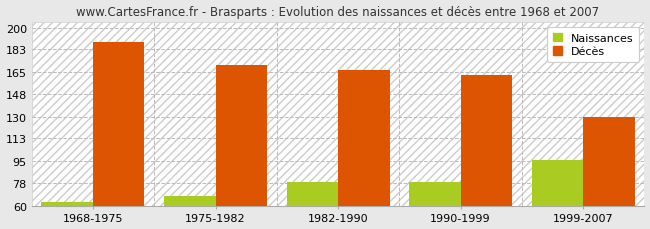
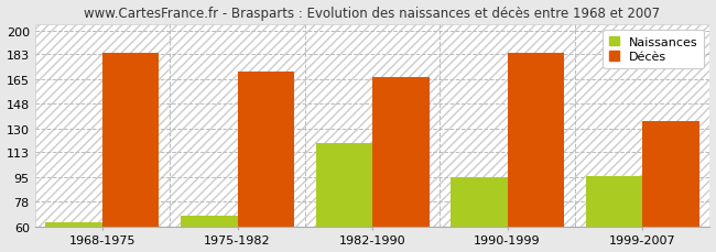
Décès/1968-1975: 189 -> 184
Naissances/1982-1990: 79 -> 120
Naissances/1990-1999: 79 -> 95
Décès/1990-1999: 163 -> 184
Décès/1999-2007: 130 -> 135
